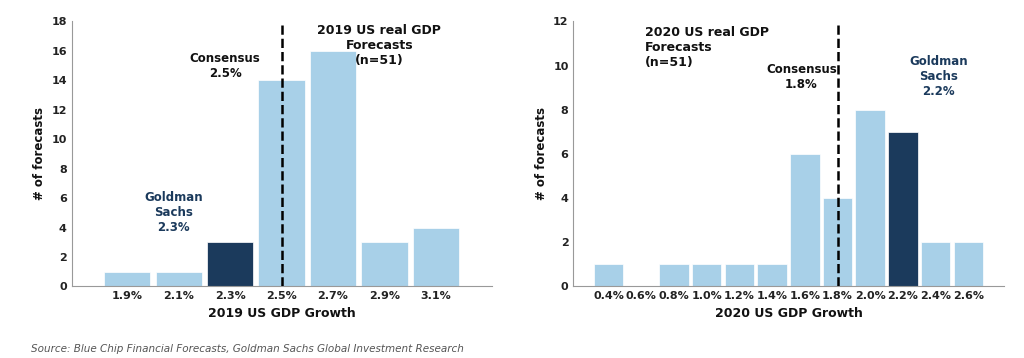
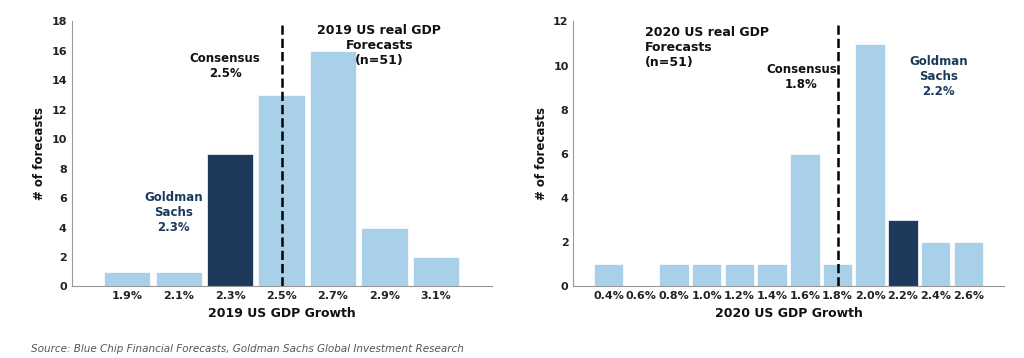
2.3%: 3 -> 9
2.5%: 14 -> 13
2.9%: 3 -> 4
3.1%: 4 -> 2
1.8%: 4 -> 1
2.0%: 8 -> 11
2.2%: 7 -> 3
